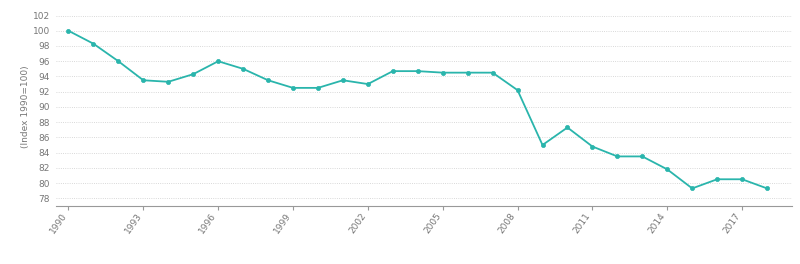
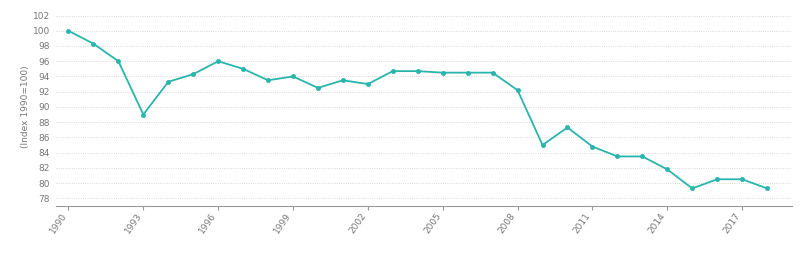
1993: 93.5 -> 89.0
1999: 92.5 -> 94.0
